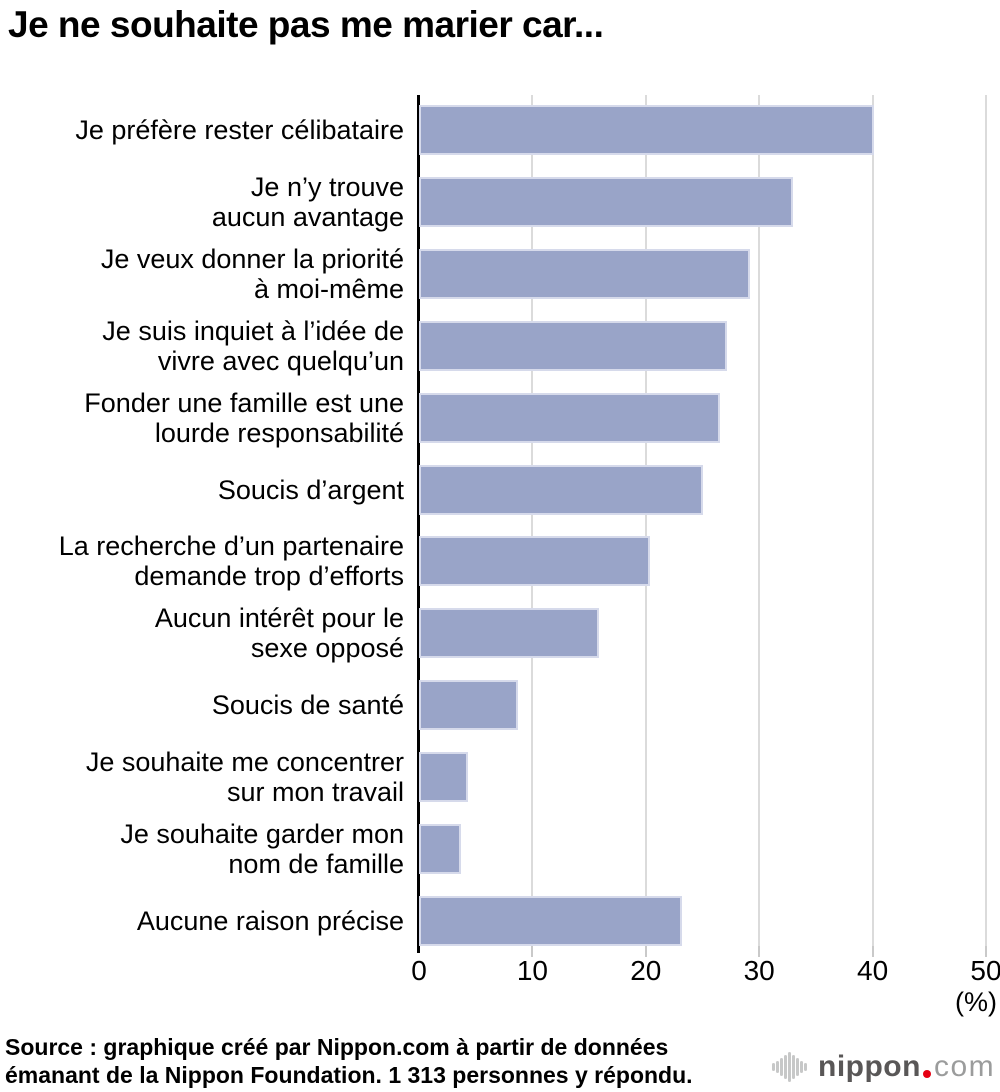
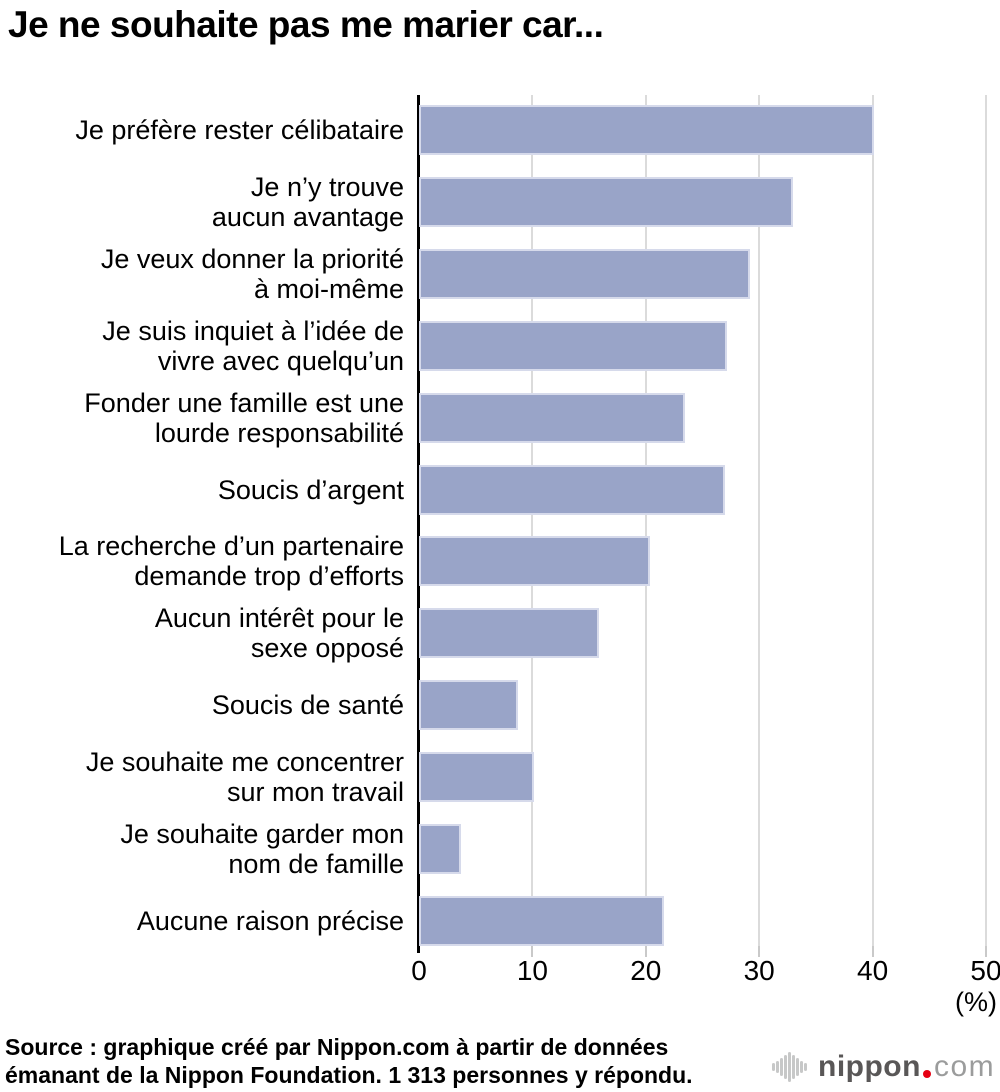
Fonder une famille est une lourde responsabilité: 26.5 -> 23.5
Soucis d’argent: 25.0 -> 27.0
Je souhaite me concentrer sur mon travail: 4.3 -> 10.1
Aucune raison précise: 23.2 -> 21.6
